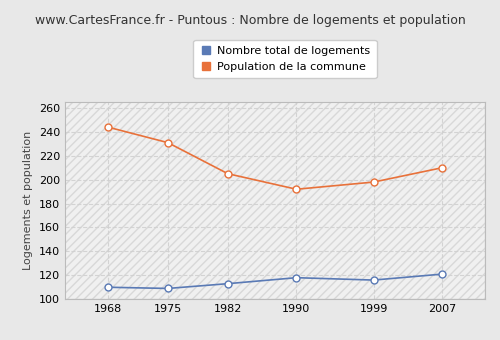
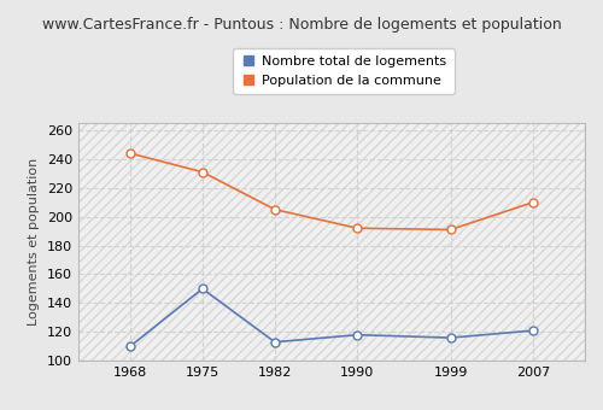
Nombre total de logements/1975: 109 -> 150
Population de la commune/1999: 198 -> 191
